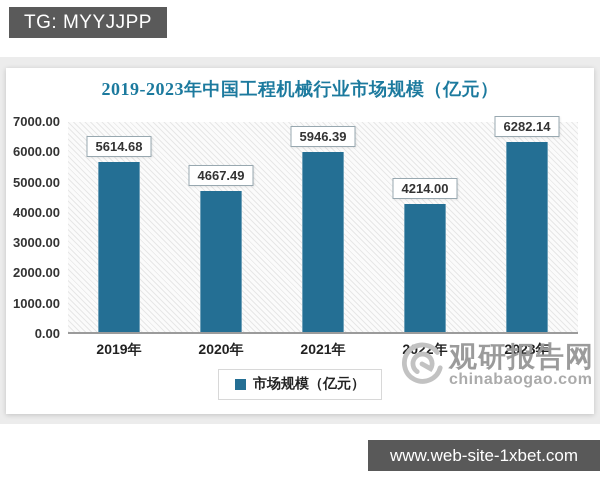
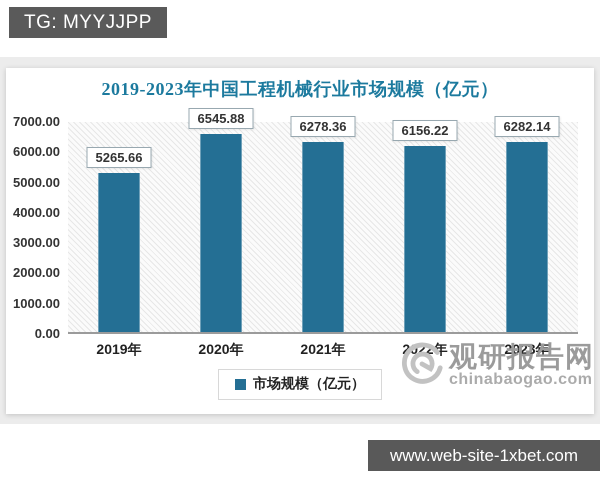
2019年: 5614.68 -> 5265.66
2020年: 4667.49 -> 6545.88
2021年: 5946.39 -> 6278.36
2022年: 4214.00 -> 6156.22
